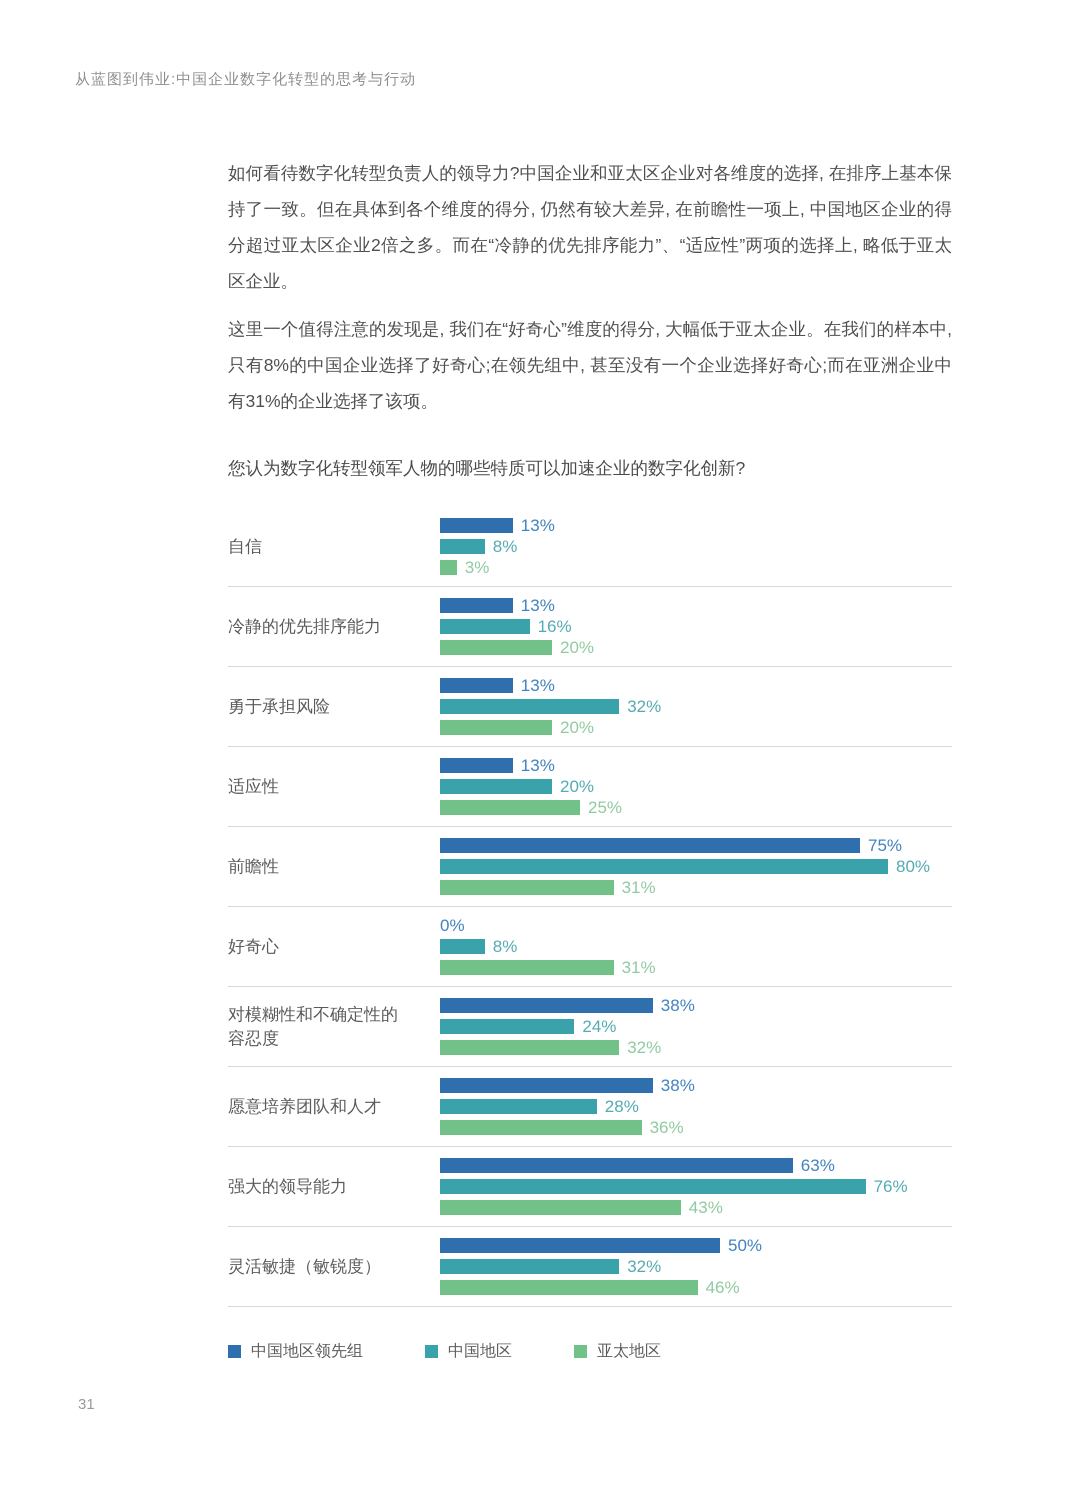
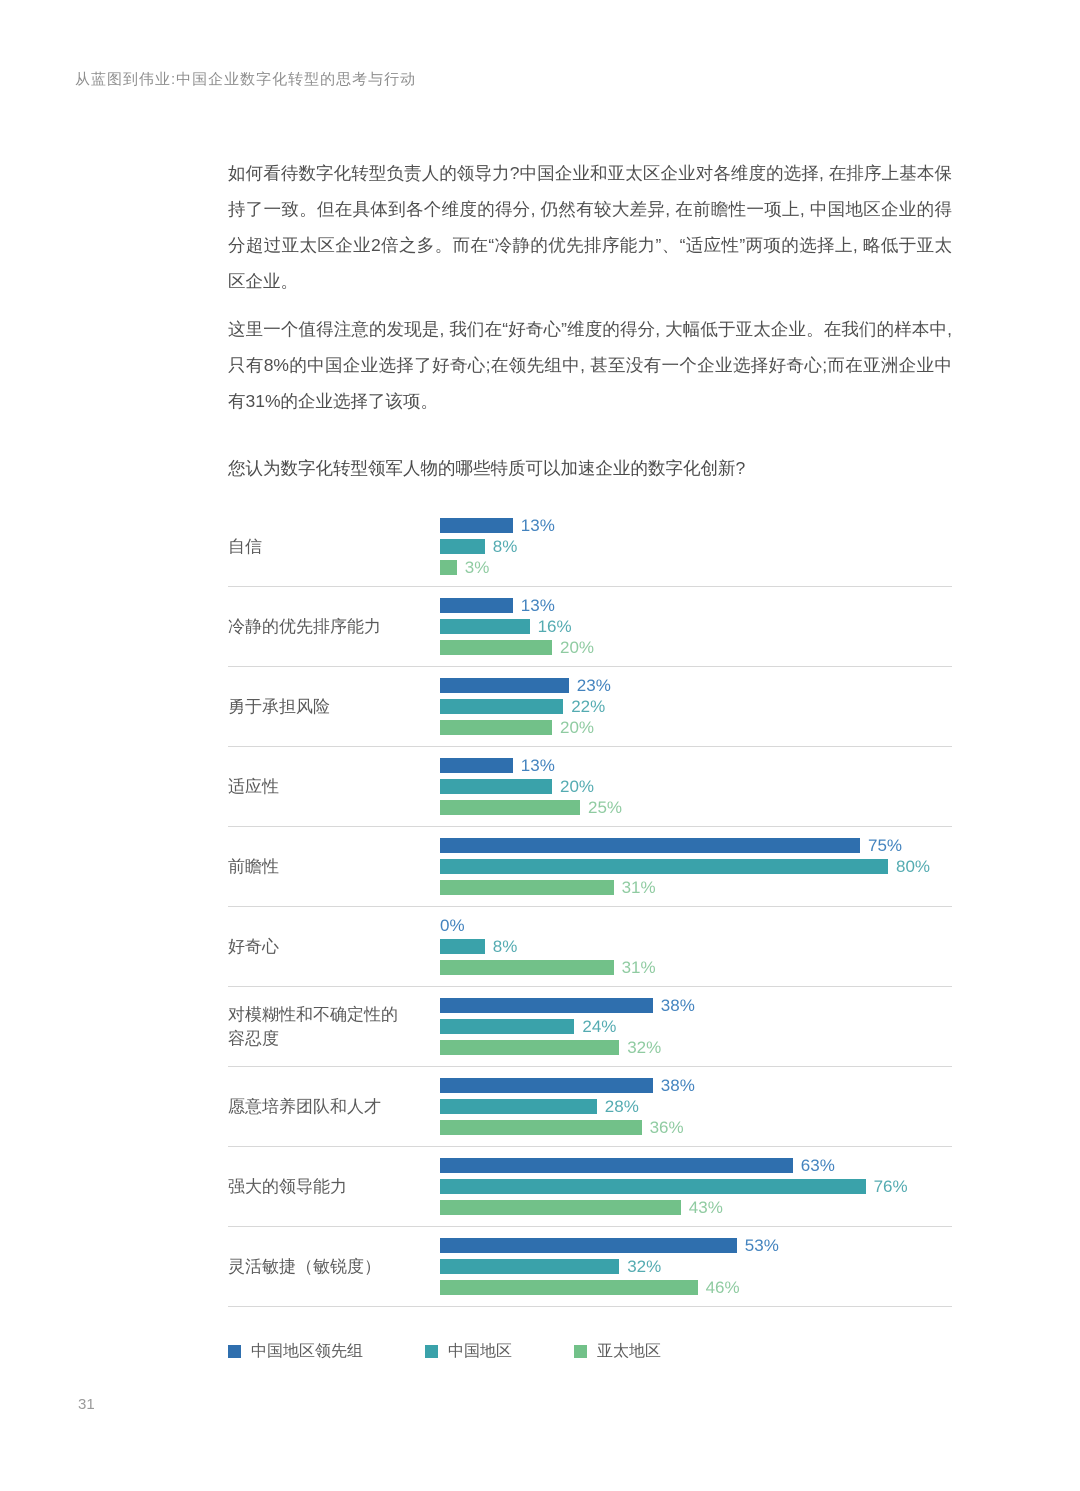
中国地区领先组/勇于承担风险: 13% -> 23%
中国地区/勇于承担风险: 32% -> 22%
中国地区领先组/灵活敏捷（敏锐度）: 50% -> 53%
